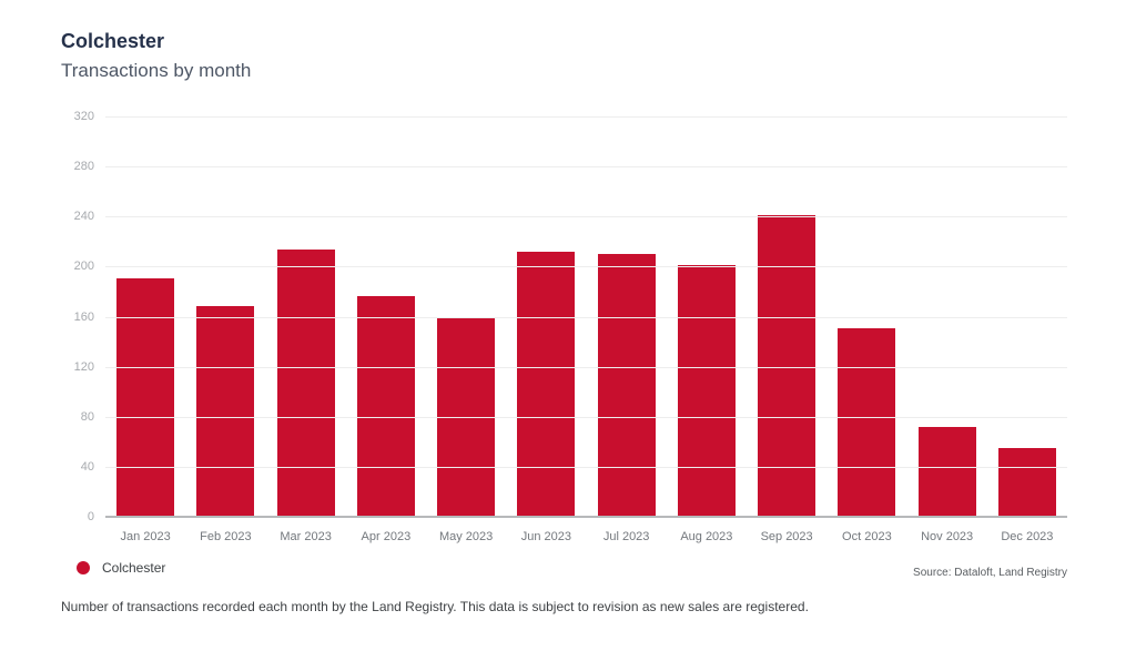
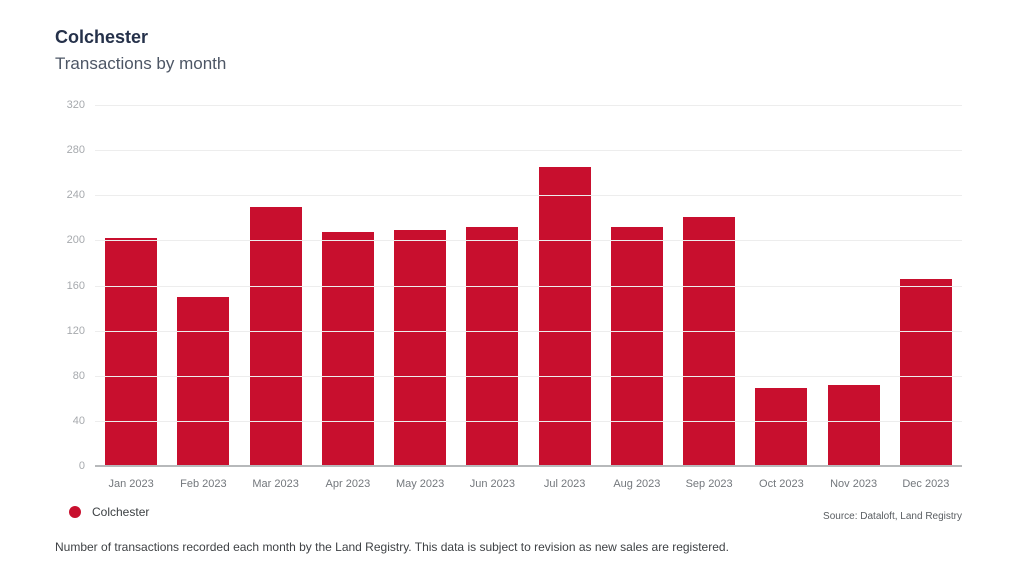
Jan 2023: 191 -> 202
Feb 2023: 168 -> 150
Mar 2023: 214 -> 230
Apr 2023: 176 -> 207
May 2023: 160 -> 209
Jul 2023: 210 -> 265
Aug 2023: 201 -> 212
Sep 2023: 241 -> 221
Oct 2023: 151 -> 69
Dec 2023: 55 -> 166
